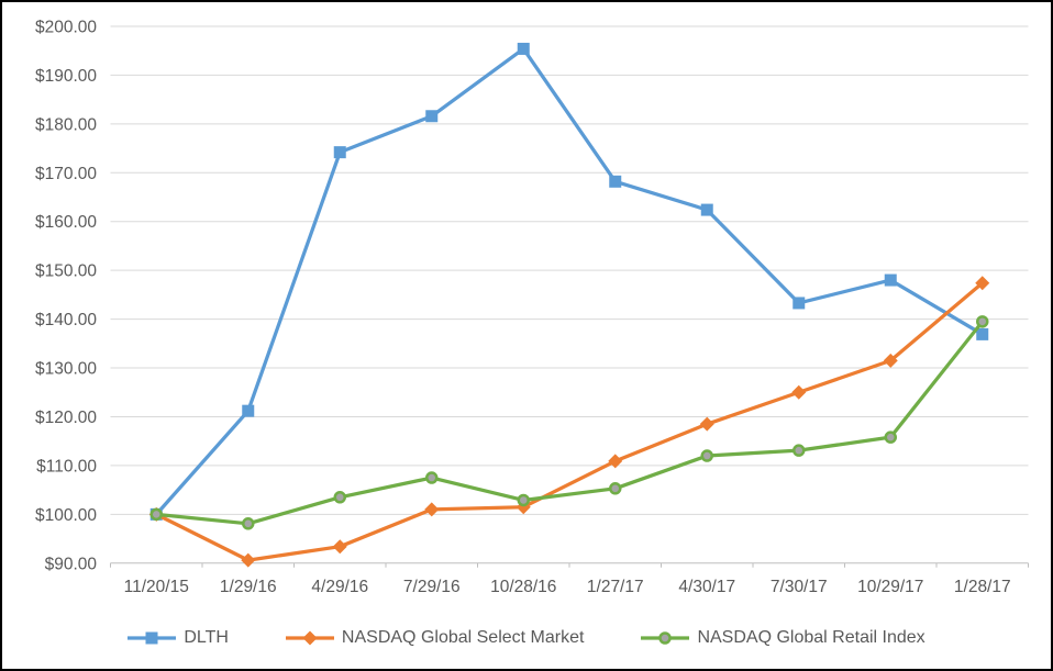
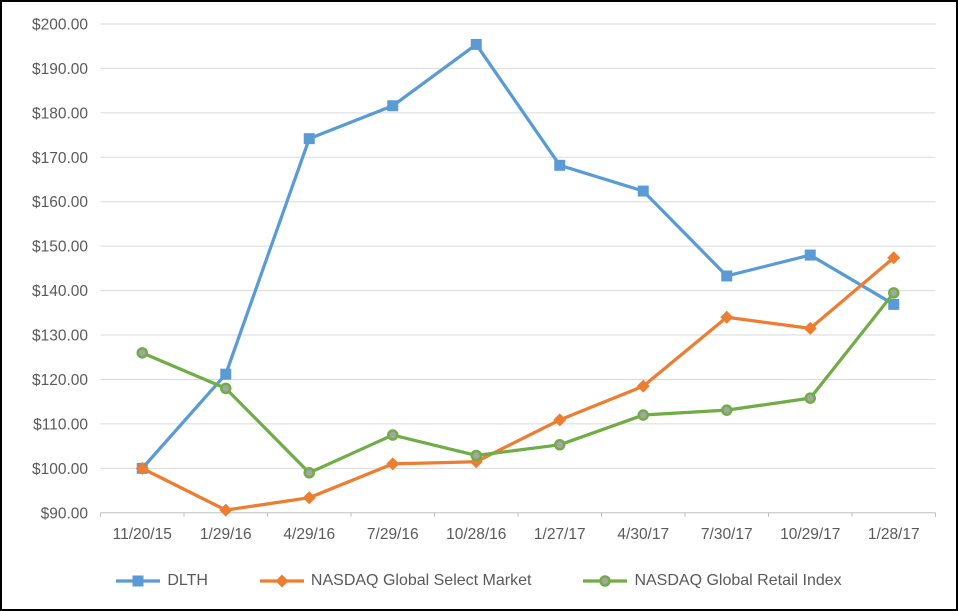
NASDAQ Global Retail Index/11/20/15: $100 -> $126
NASDAQ Global Retail Index/1/29/16: $98 -> $118
NASDAQ Global Retail Index/4/29/16: $104 -> $99
NASDAQ Global Select Market/7/30/17: $125 -> $134
